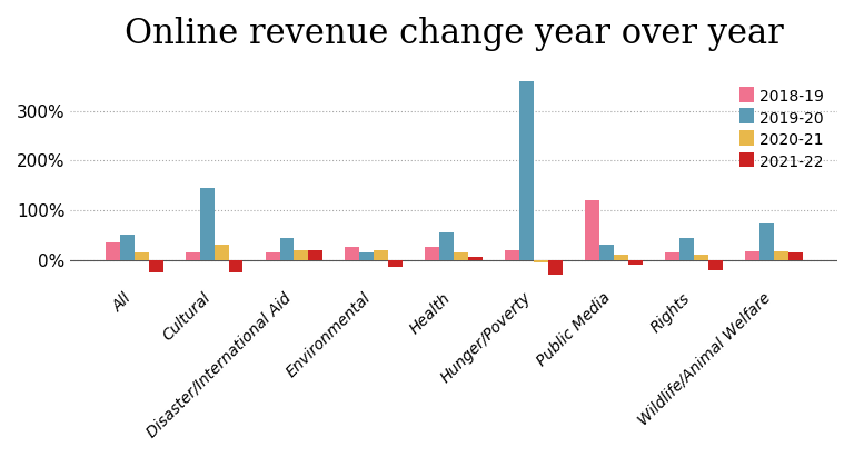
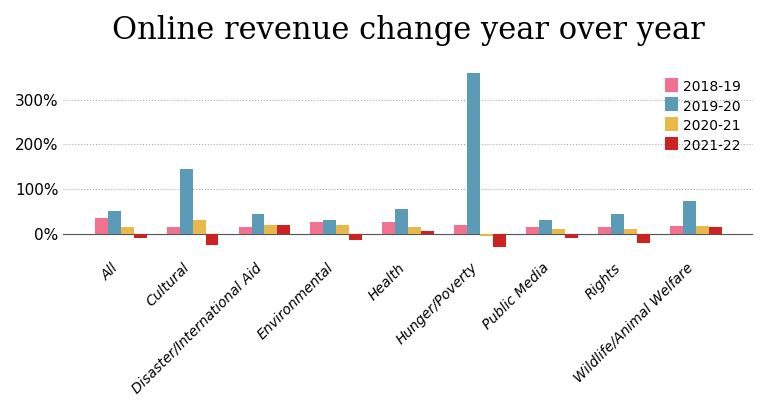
2021-22/All: -25% -> -10%
2019-20/Environmental: 15% -> 30%
2018-19/Public Media: 120% -> 15%
